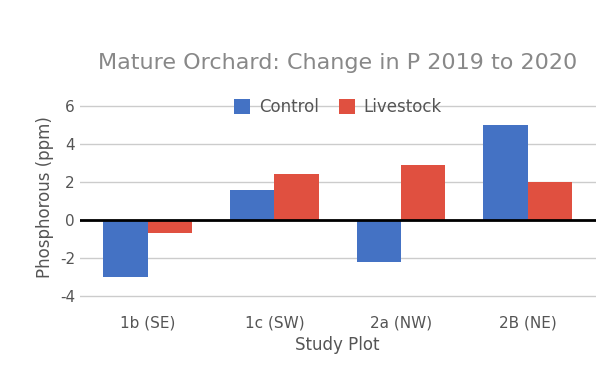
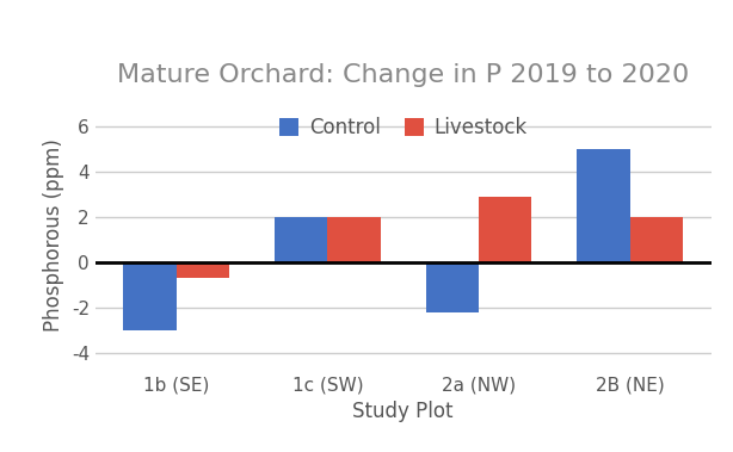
Control/1c (SW): 1.6 -> 2.0
Livestock/1c (SW): 2.4 -> 2.0
